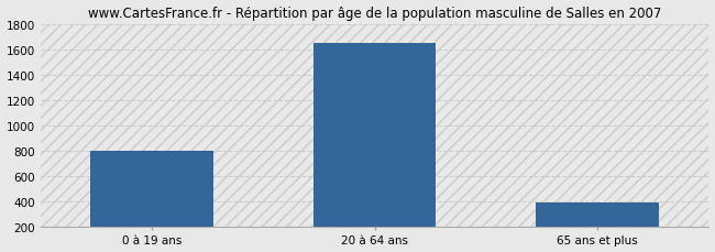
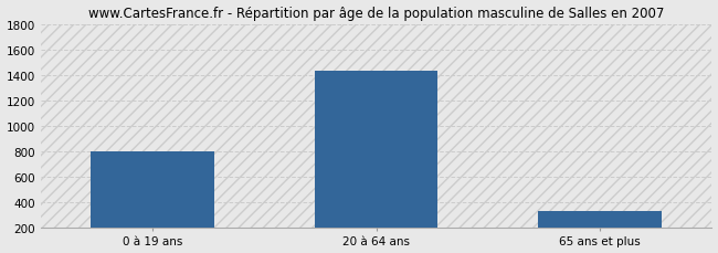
20 à 64 ans: 1650 -> 1430
65 ans et plus: 390 -> 330
